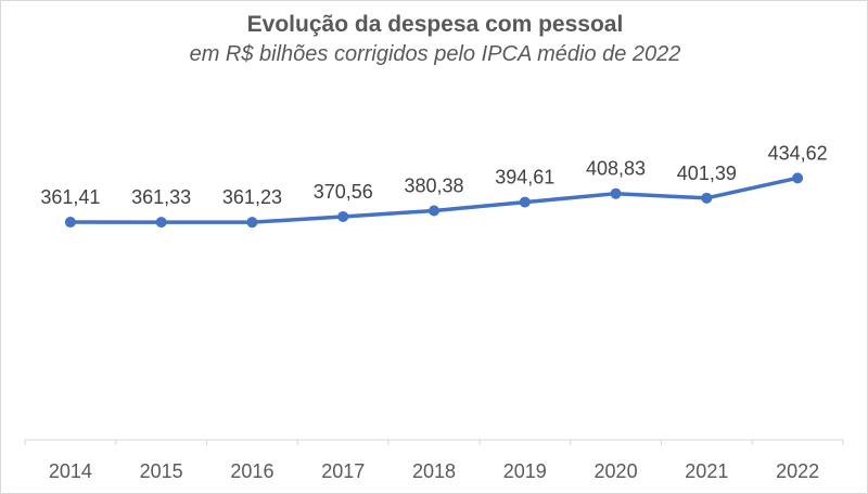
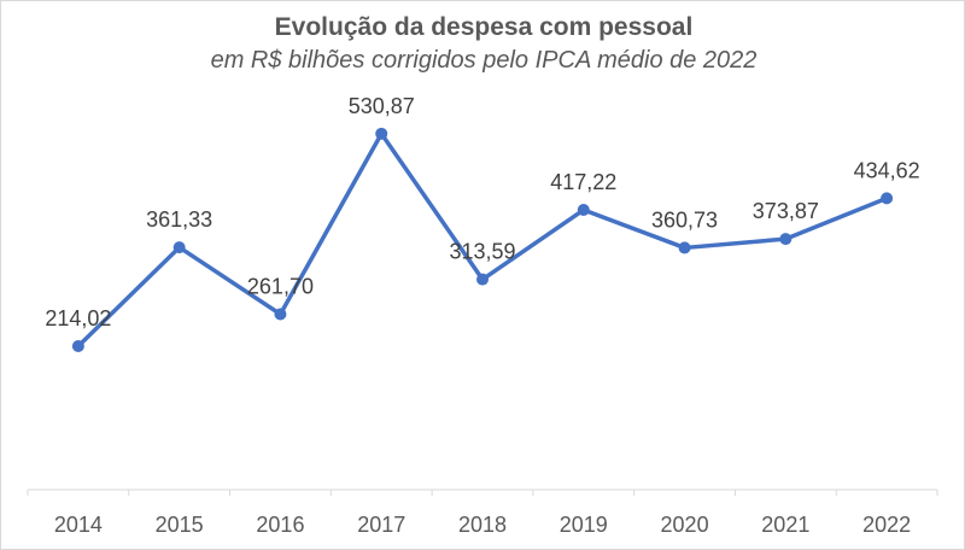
2014: 361,41 -> 214,02
2016: 361,23 -> 261,70
2017: 370,56 -> 530,87
2018: 380,38 -> 313,59
2019: 394,61 -> 417,22
2020: 408,83 -> 360,73
2021: 401,39 -> 373,87
